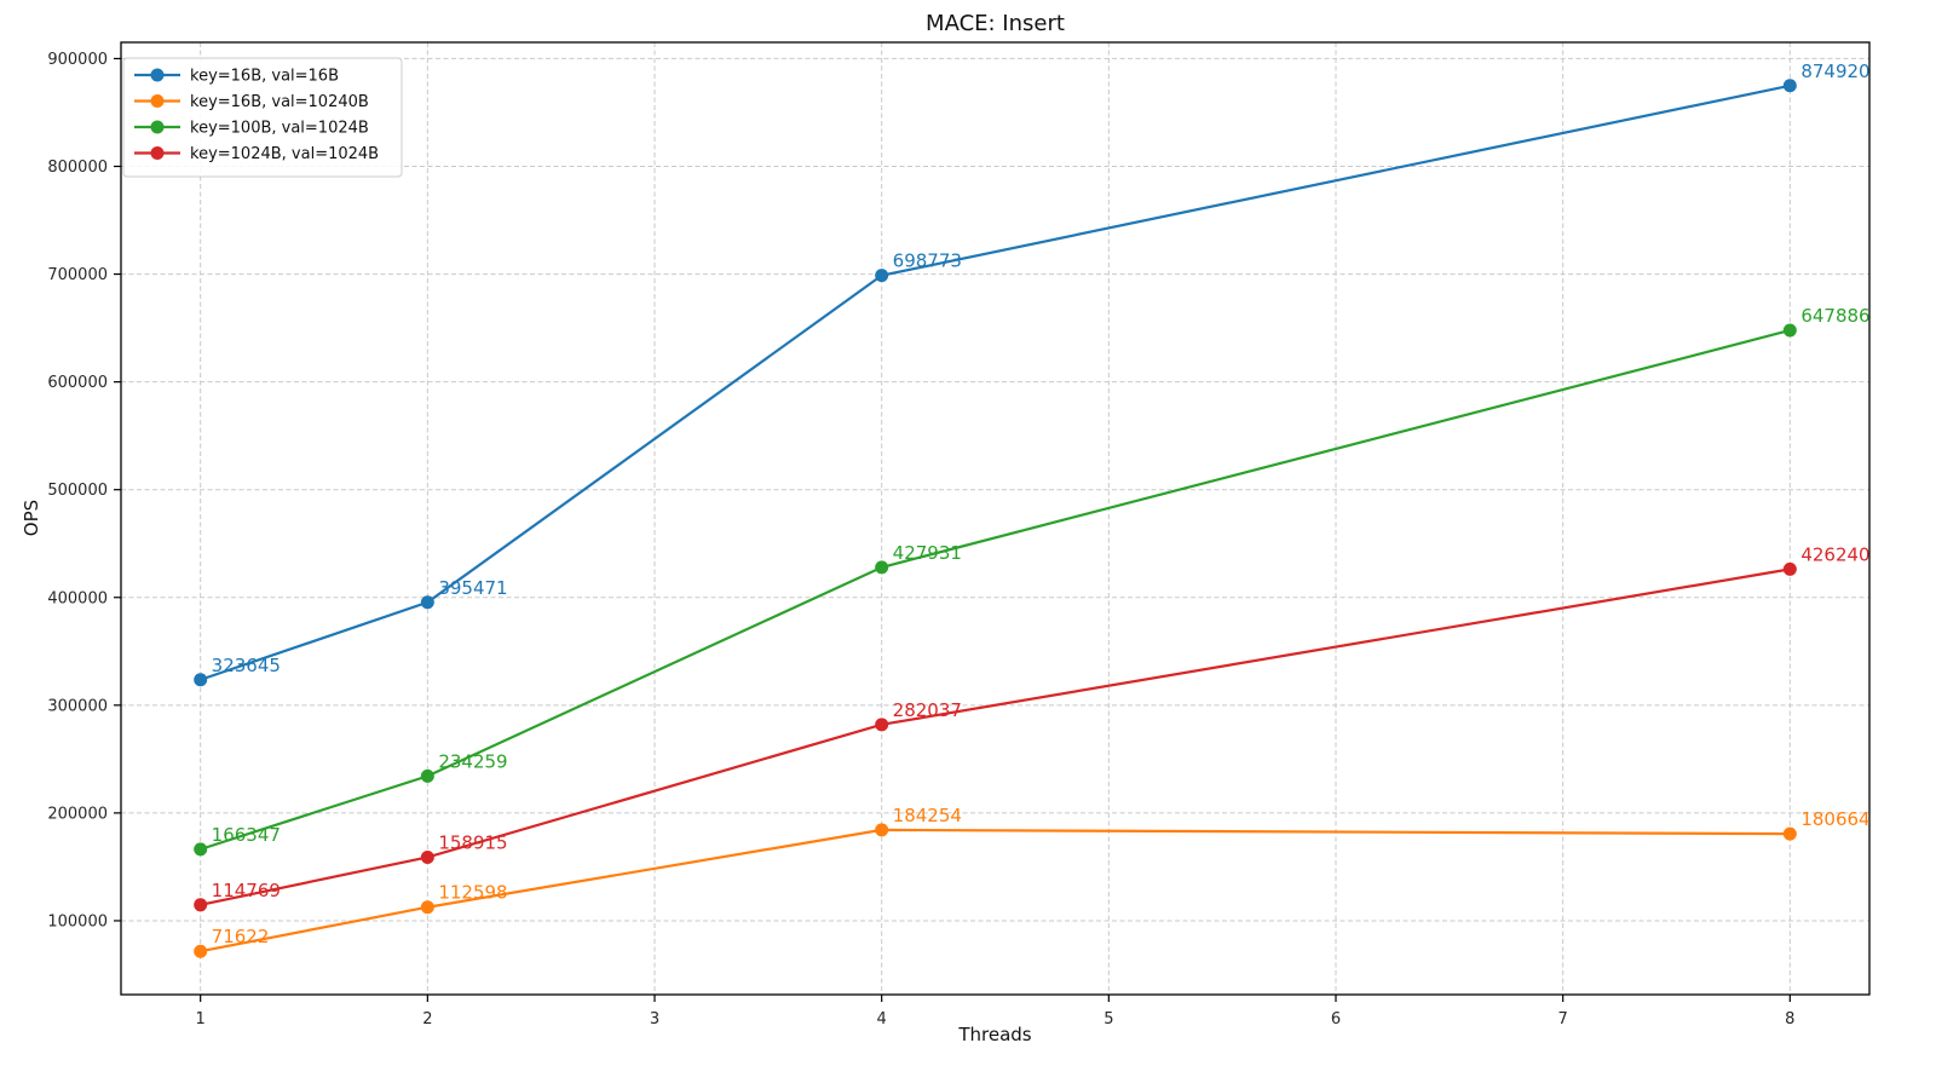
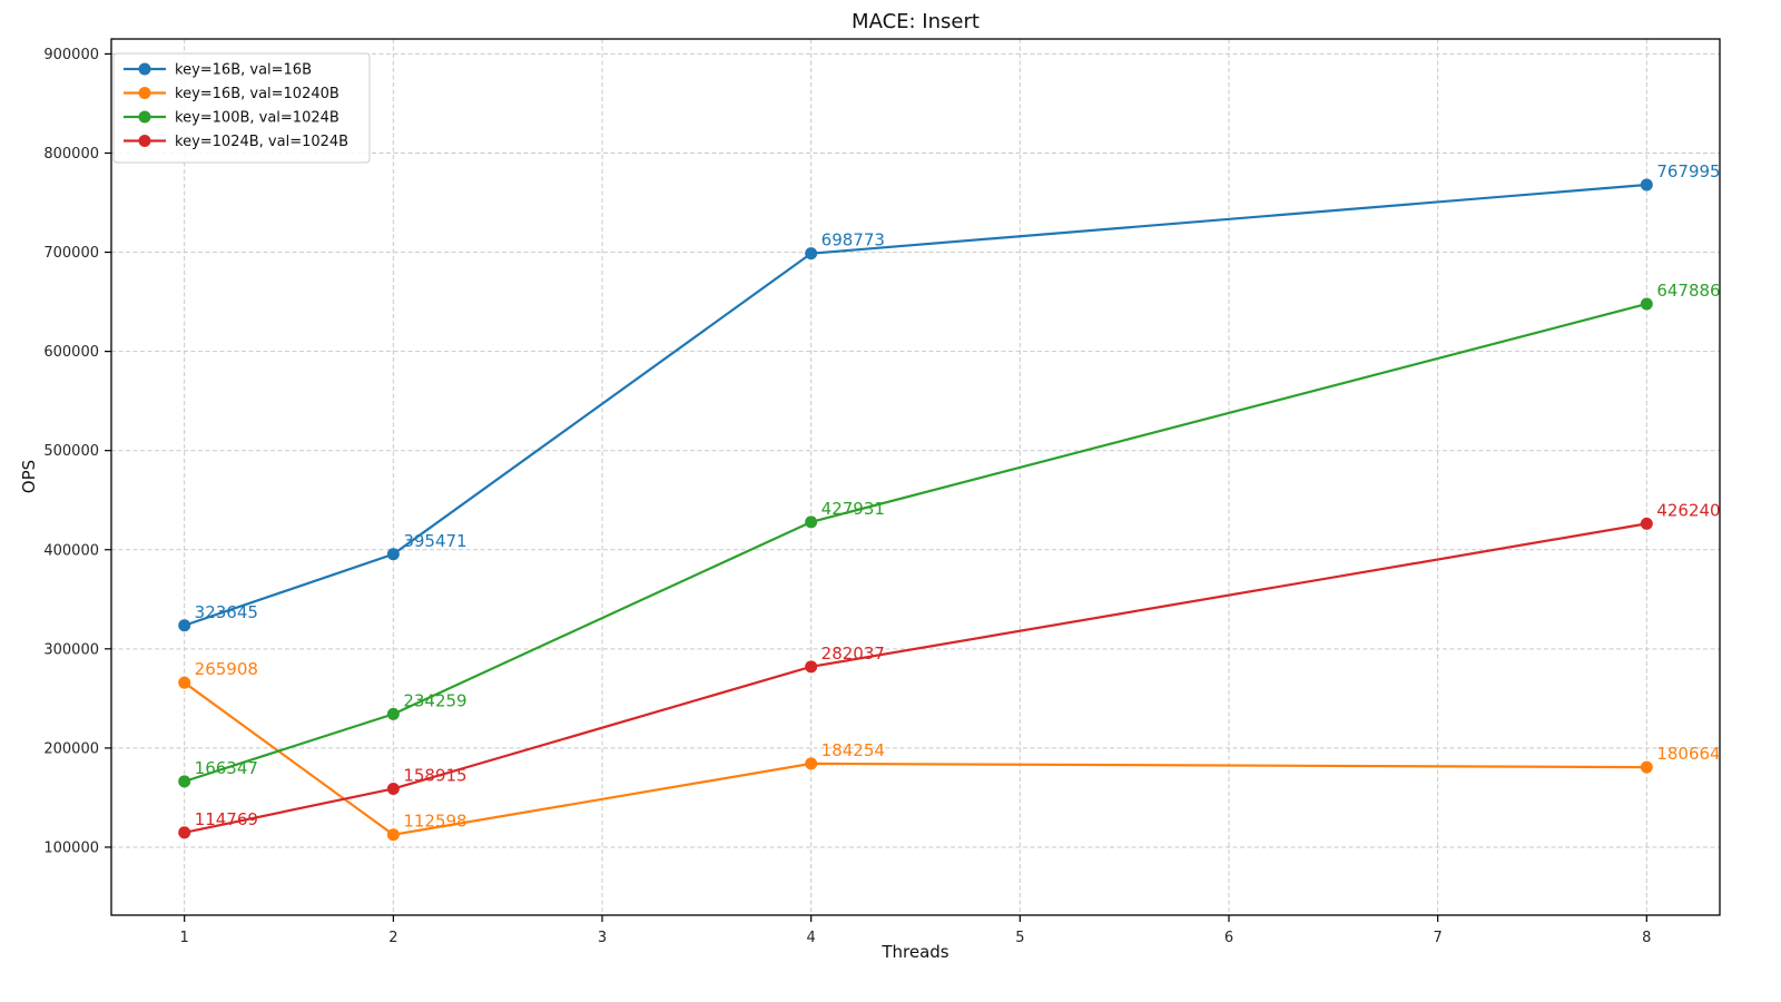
key=16B, val=10240B/1: 71622 -> 265908
key=16B, val=16B/8: 874920 -> 767995
